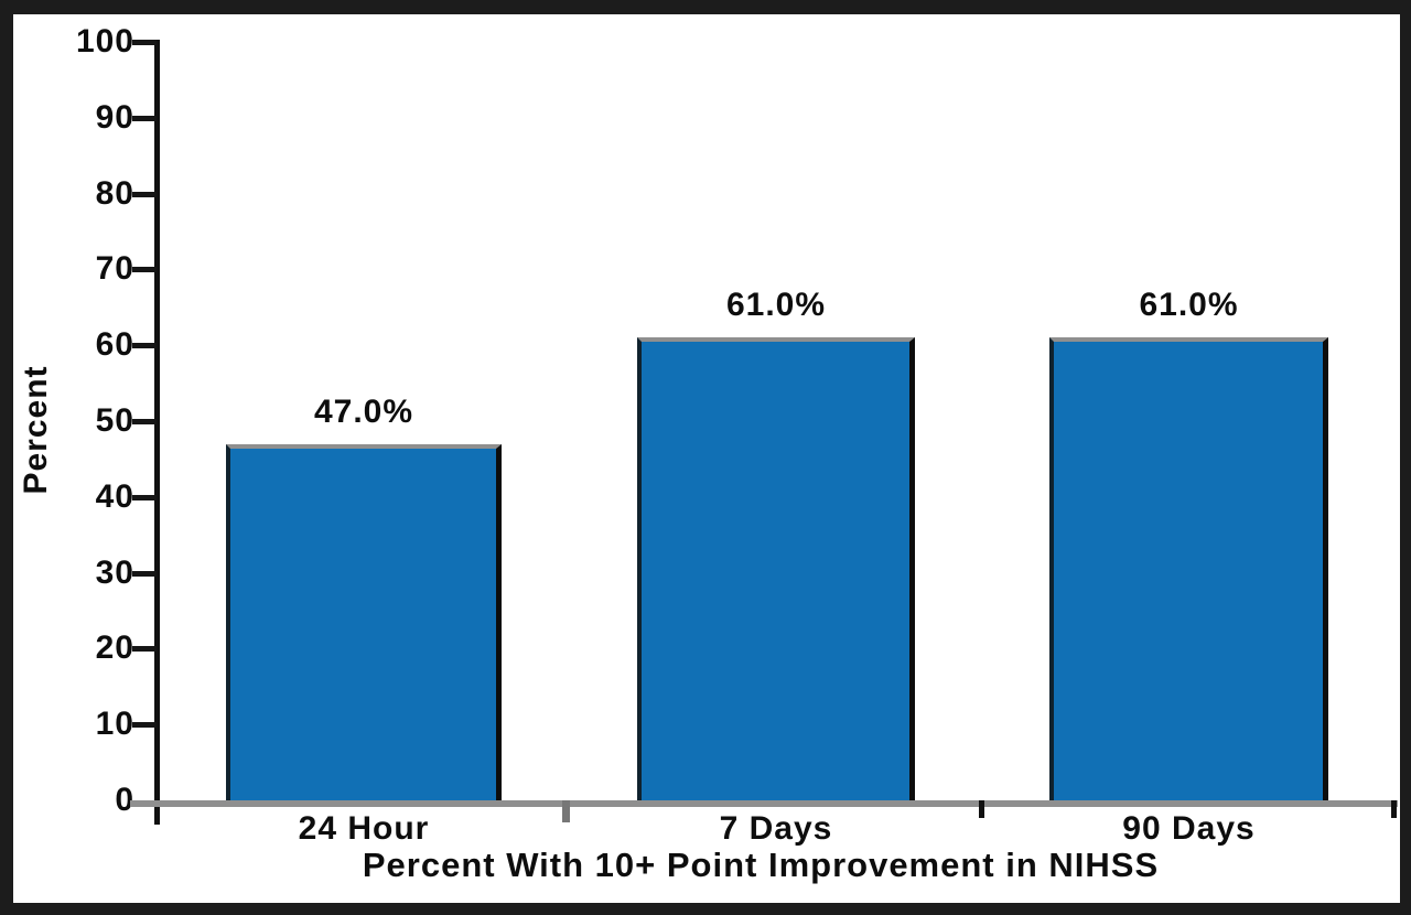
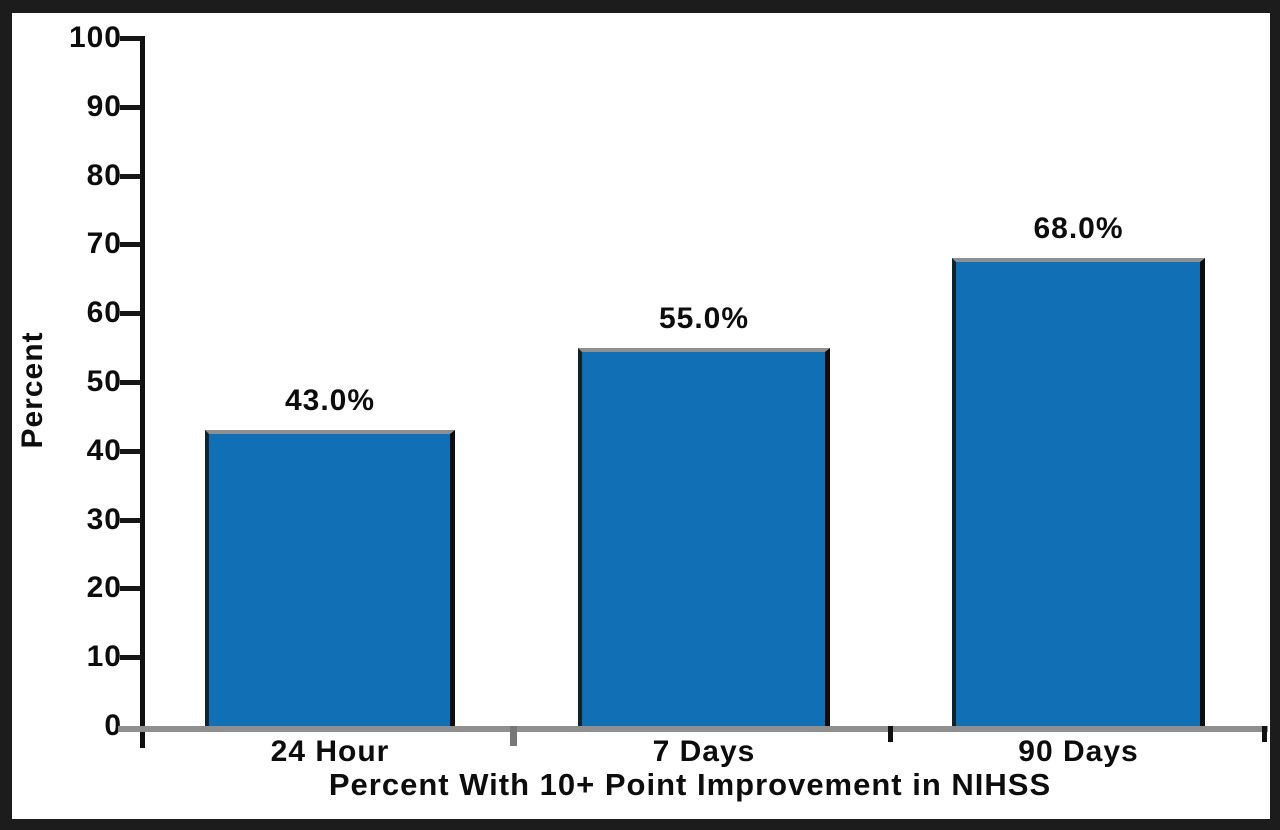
24 Hour: 47.0% -> 43.0%
7 Days: 61.0% -> 55.0%
90 Days: 61.0% -> 68.0%
